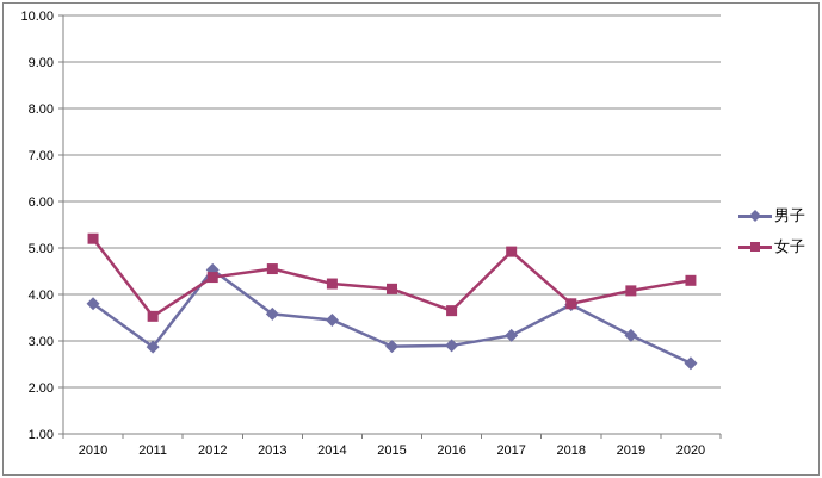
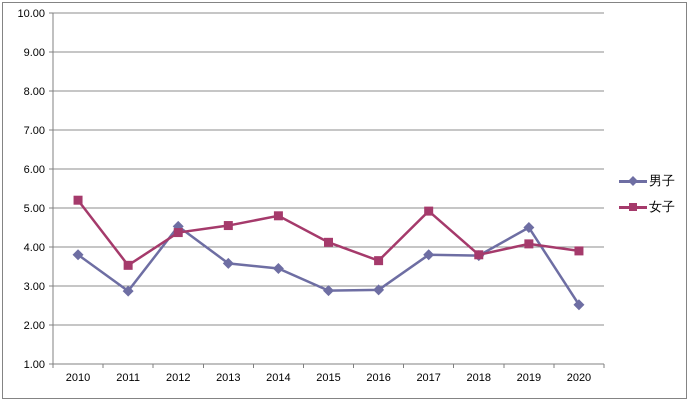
女子/2014: 4.2 -> 4.8
男子/2017: 3.1 -> 3.8
男子/2019: 3.1 -> 4.5
女子/2020: 4.3 -> 3.9
